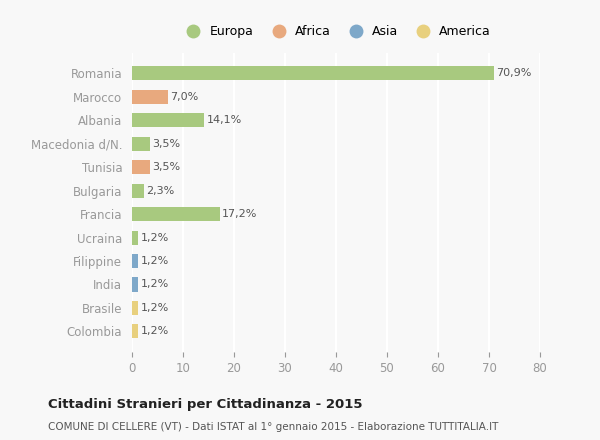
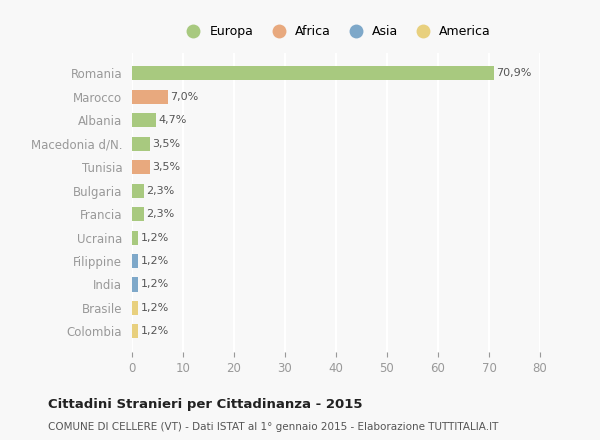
Albania: 14,1% -> 4,7%
Francia: 17,2% -> 2,3%
